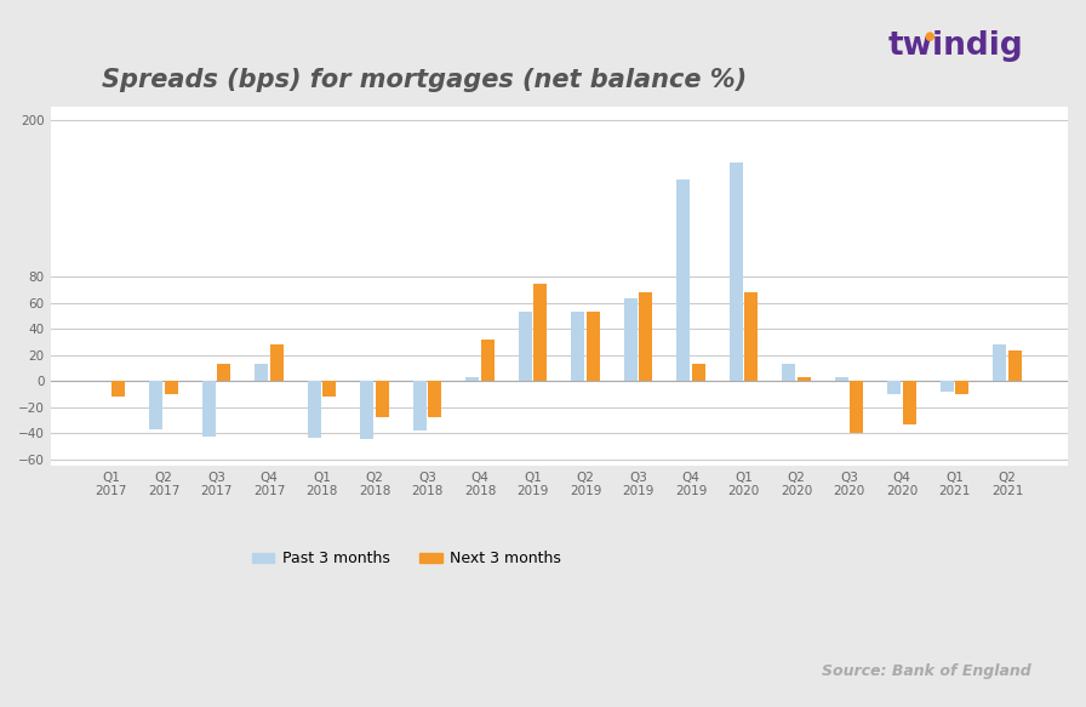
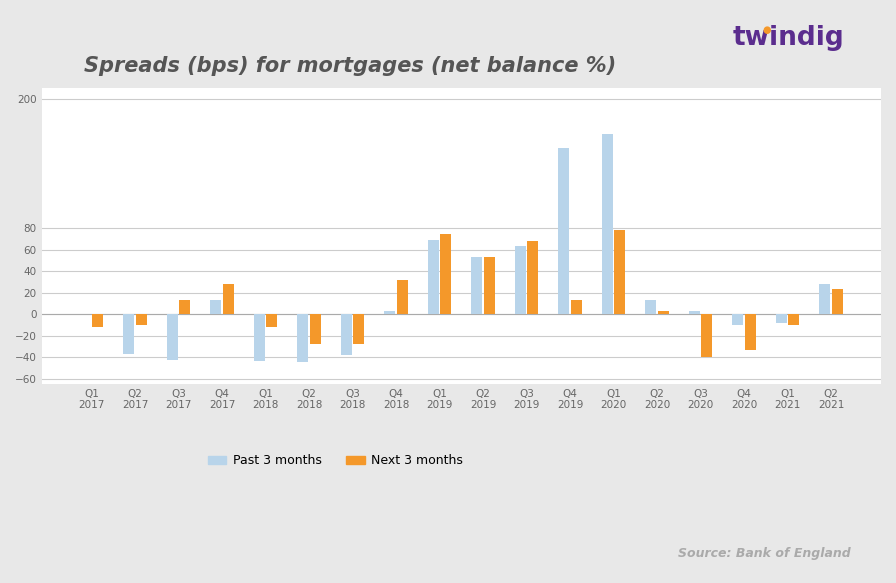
Past 3 months/Q1 2019: 53 -> 69
Next 3 months/Q1 2020: 68 -> 78
